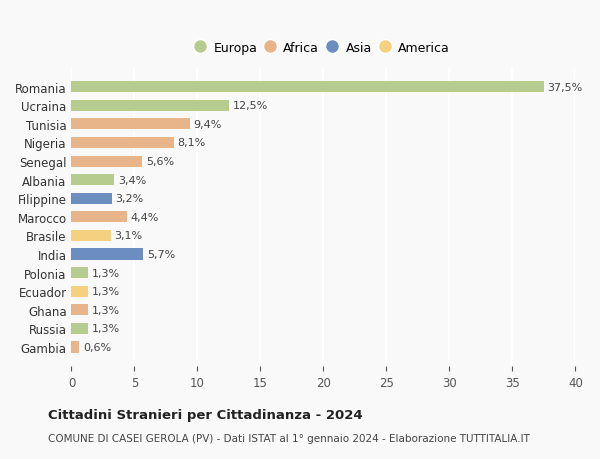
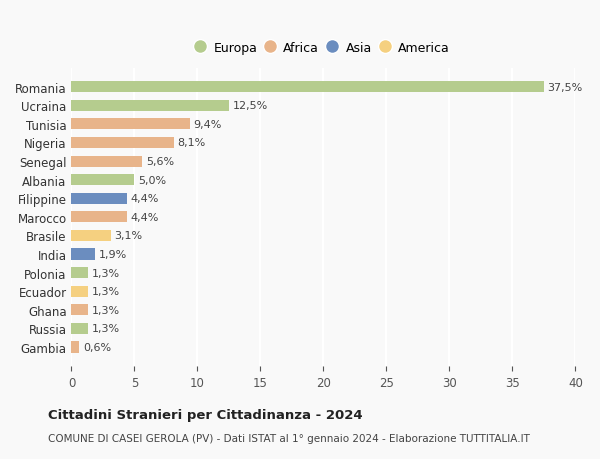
Albania: 3,4% -> 5,0%
Filippine: 3,2% -> 4,4%
India: 5,7% -> 1,9%
